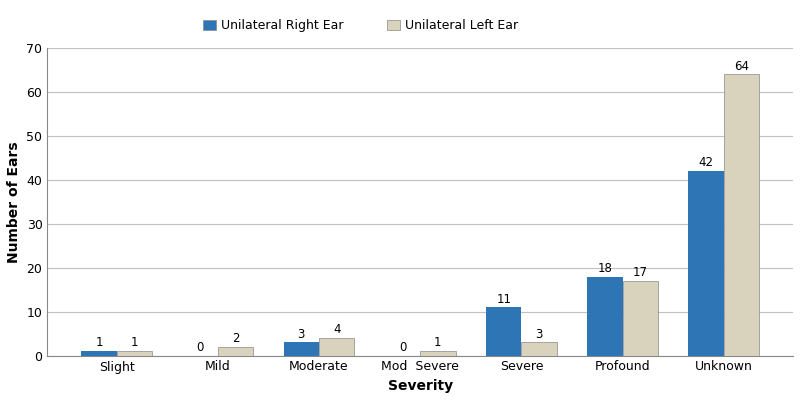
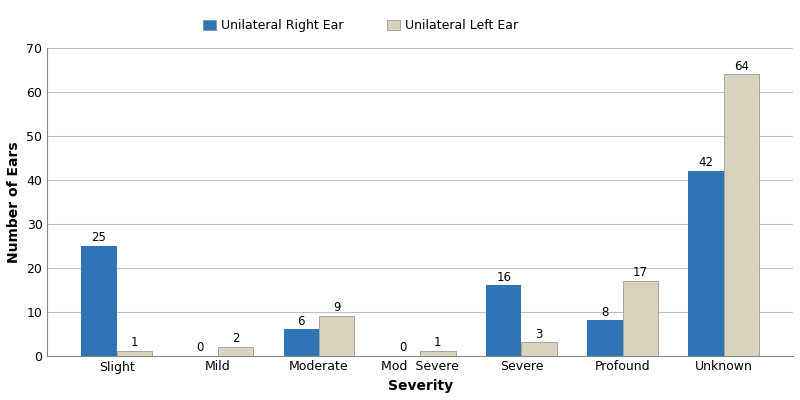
Unilateral Right Ear/Slight: 1 -> 25
Unilateral Right Ear/Moderate: 3 -> 6
Unilateral Left Ear/Moderate: 4 -> 9
Unilateral Right Ear/Severe: 11 -> 16
Unilateral Right Ear/Profound: 18 -> 8
